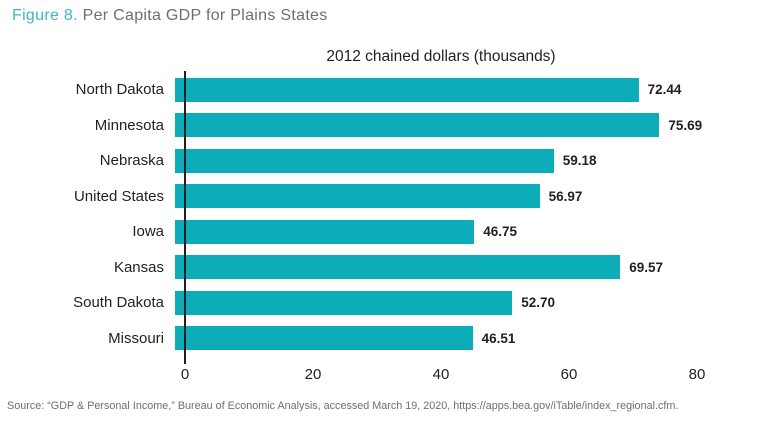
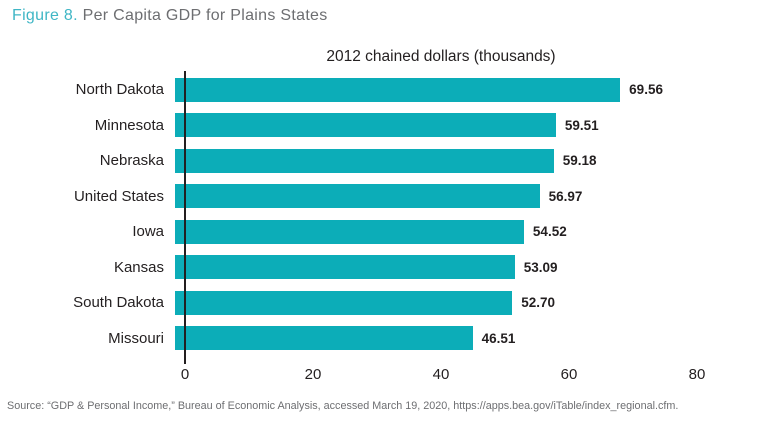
North Dakota: 72.44 -> 69.56
Minnesota: 75.69 -> 59.51
Iowa: 46.75 -> 54.52
Kansas: 69.57 -> 53.09
